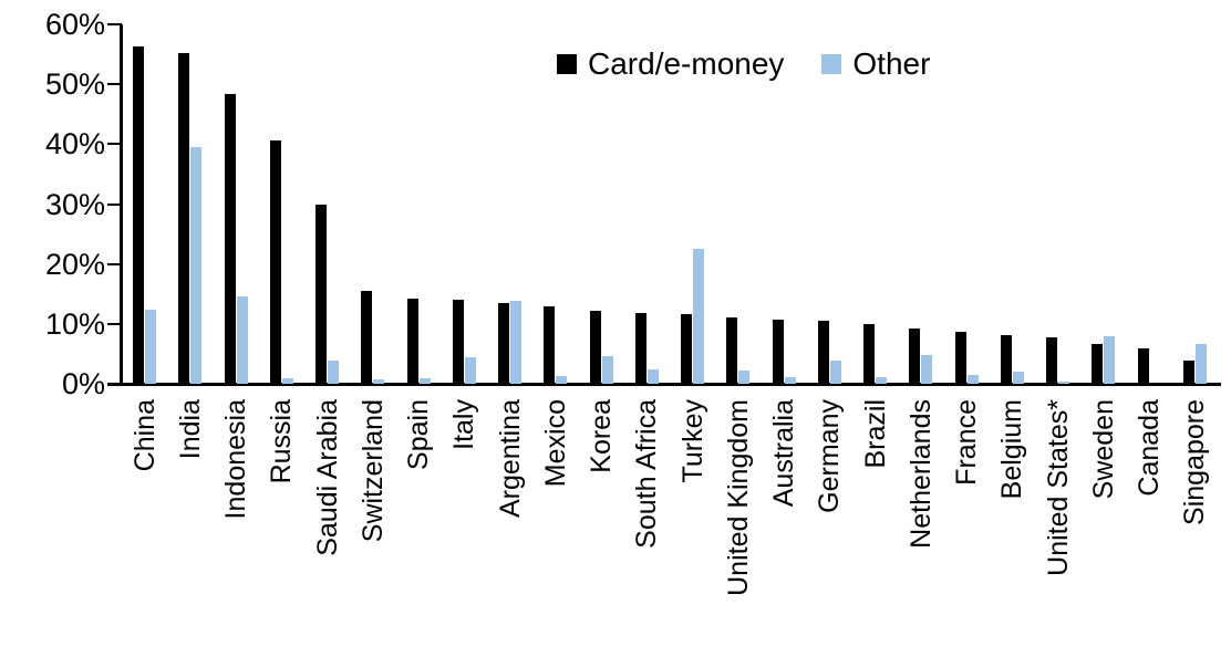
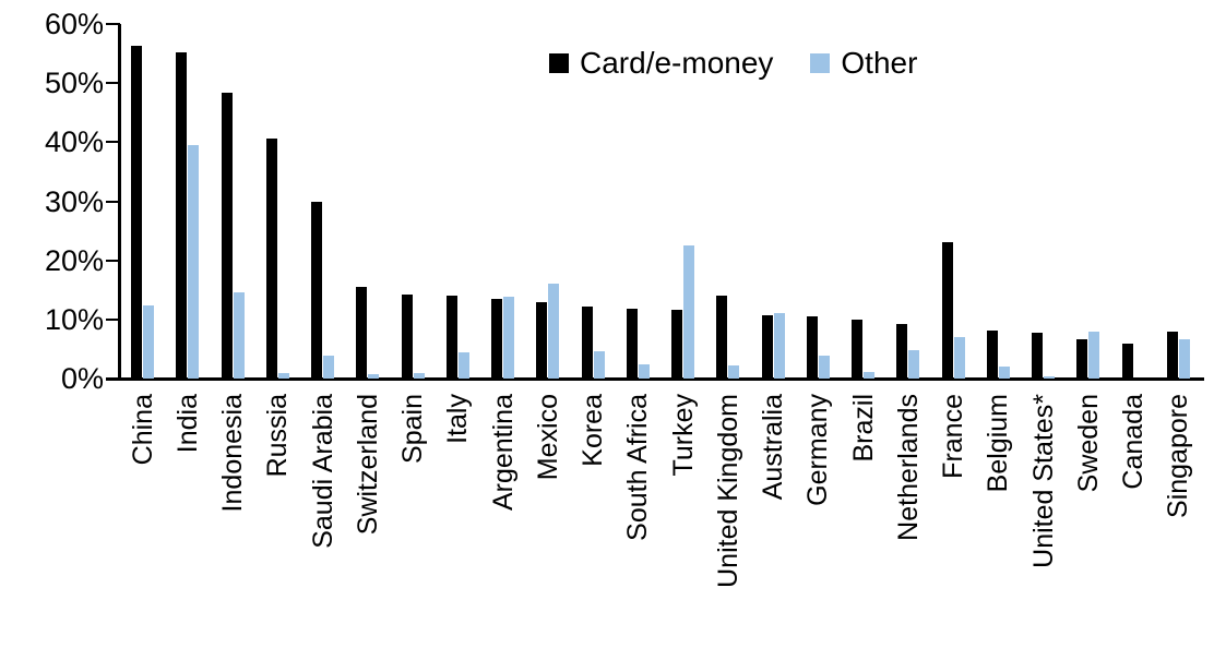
Other/Mexico: 1% -> 16%
Card/e-money/United Kingdom: 11% -> 14%
Other/Australia: 1% -> 11%
Card/e-money/France: 9% -> 23%
Other/France: 2% -> 7%
Card/e-money/Singapore: 4% -> 8%
